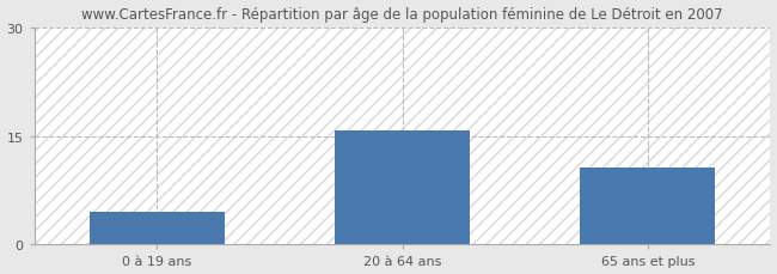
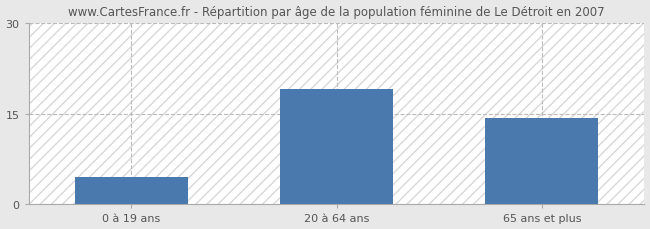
20 à 64 ans: 15.8 -> 19.0
65 ans et plus: 10.6 -> 14.2
